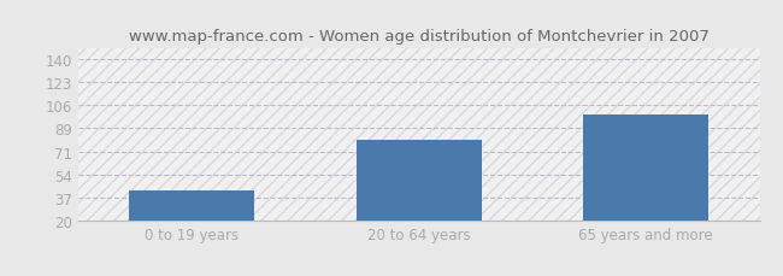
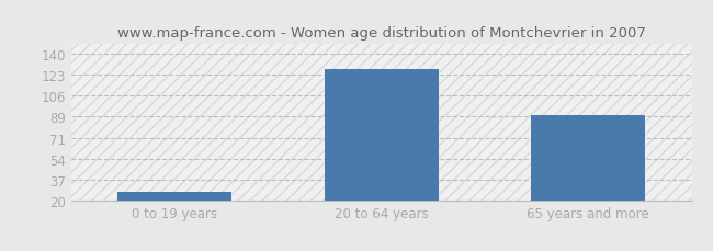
0 to 19 years: 42 -> 27
20 to 64 years: 80 -> 128
65 years and more: 99 -> 90
